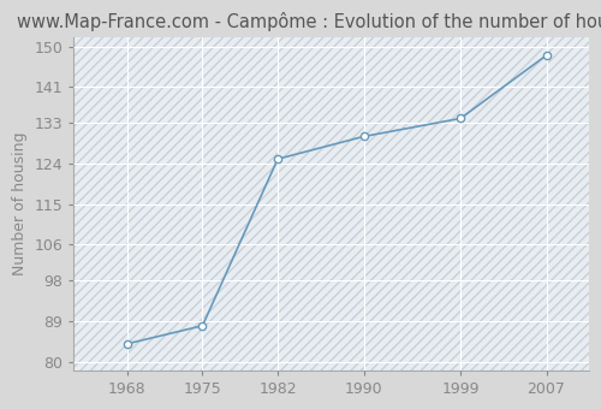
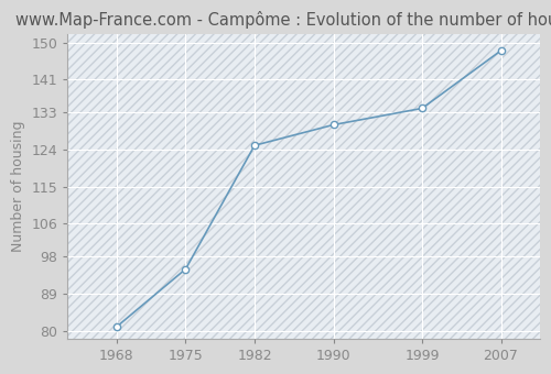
1968: 84 -> 81
1975: 88 -> 95
